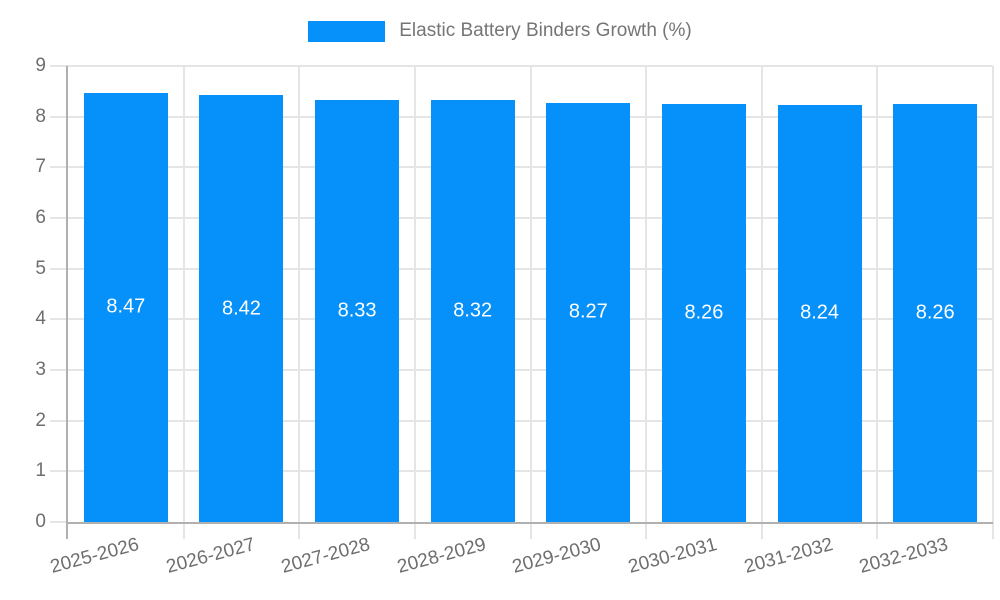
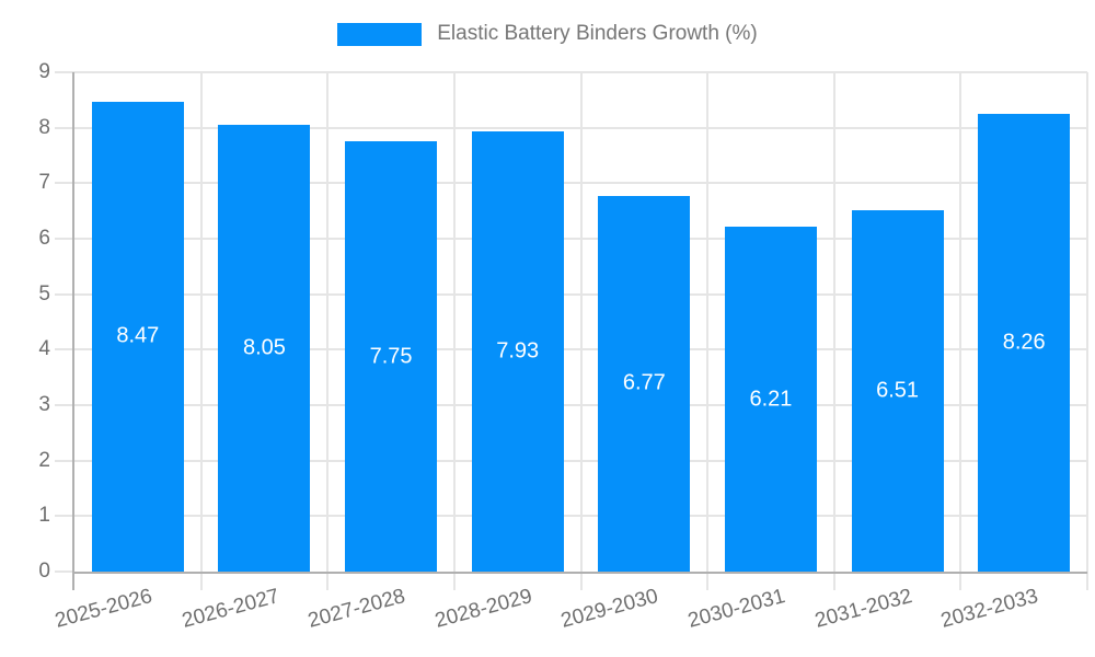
2026-2027: 8.42 -> 8.05
2027-2028: 8.33 -> 7.75
2028-2029: 8.32 -> 7.93
2029-2030: 8.27 -> 6.77
2030-2031: 8.26 -> 6.21
2031-2032: 8.24 -> 6.51
